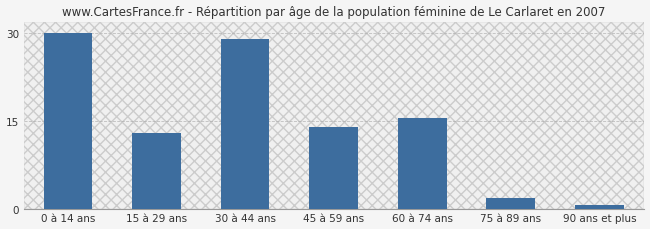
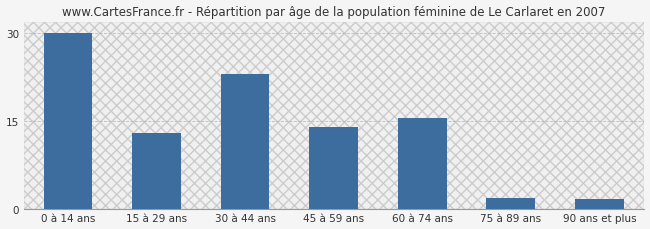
30 à 44 ans: 29.0 -> 23.0
90 ans et plus: 0.7 -> 1.8
